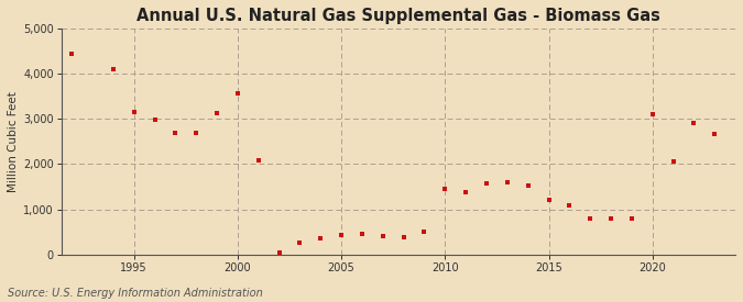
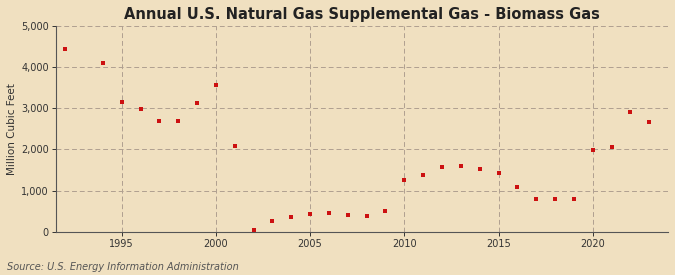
2010: 1,450 -> 1,250
2015: 1,200 -> 1,440
2020: 3,100 -> 1,980
